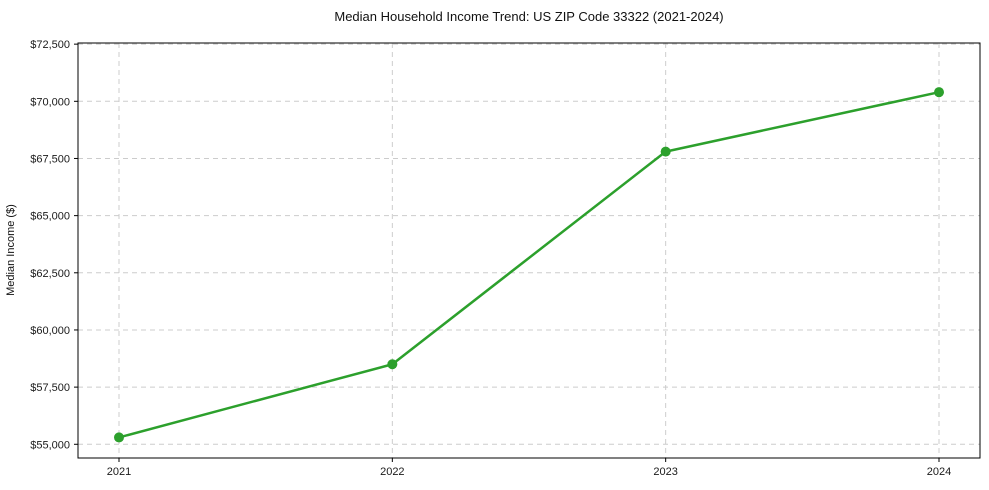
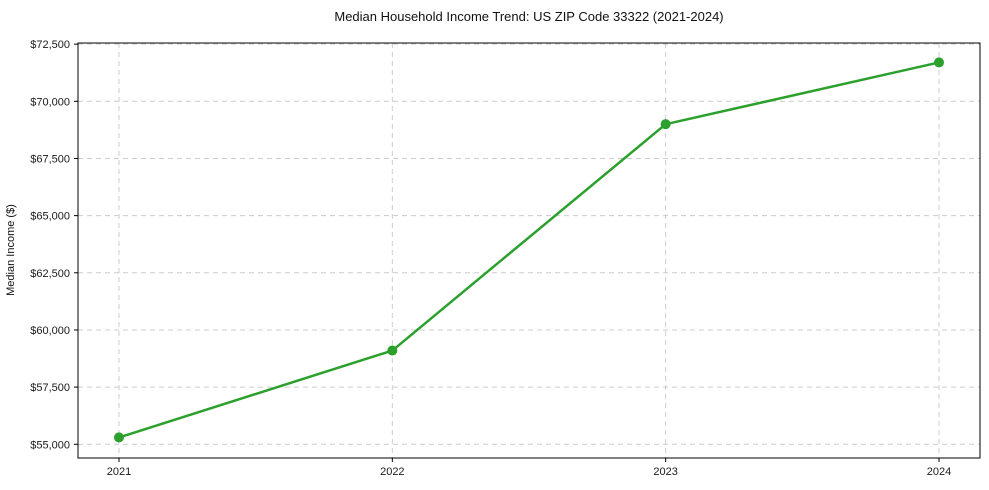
2022: $58500 -> $59100
2023: $67800 -> $69000
2024: $70400 -> $71700
